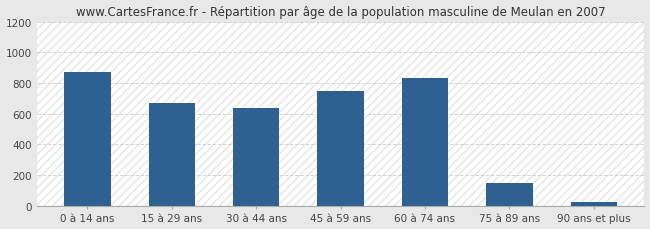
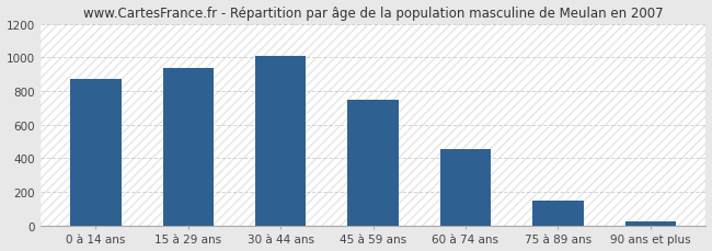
15 à 29 ans: 670 -> 940
30 à 44 ans: 640 -> 1010
60 à 74 ans: 830 -> 450
